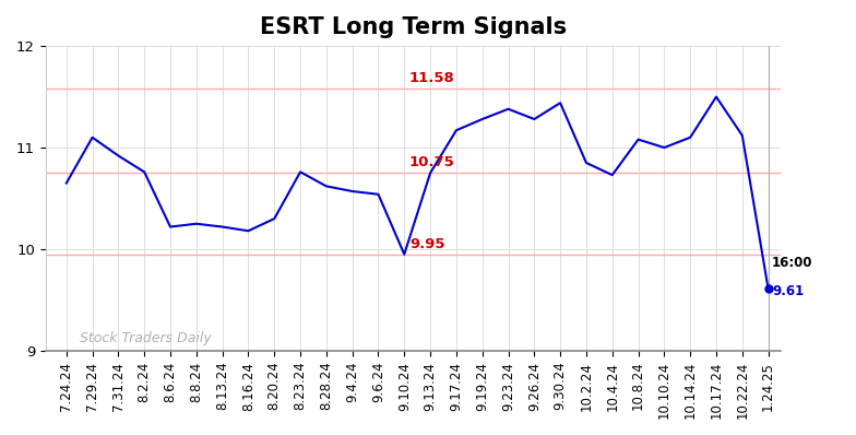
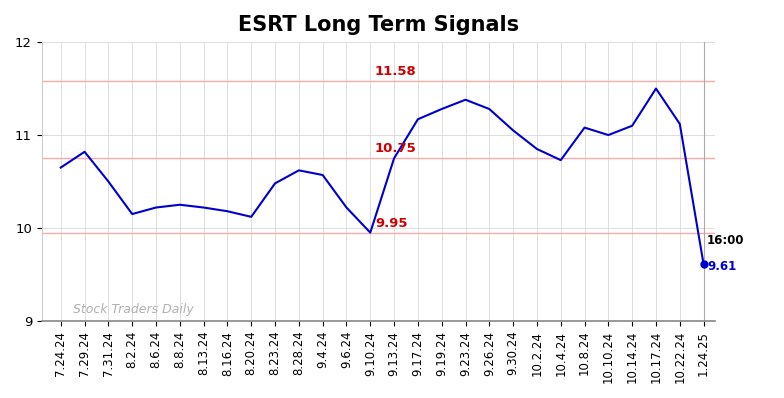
7.29.24: 11.10 -> 10.82
7.31.24: 10.92 -> 10.50
8.2.24: 10.76 -> 10.15
8.20.24: 10.30 -> 10.12
8.23.24: 10.76 -> 10.48
9.6.24: 10.54 -> 10.22
9.30.24: 11.44 -> 11.05
